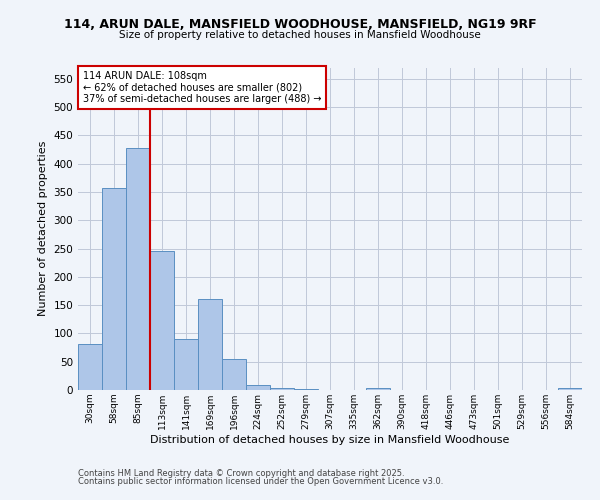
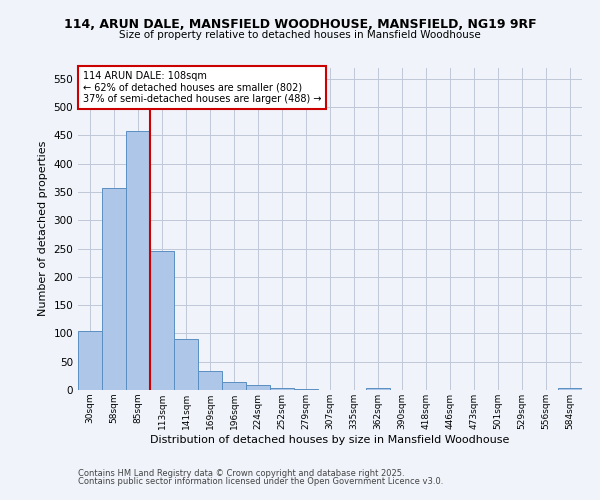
30sqm: 82 -> 105
85sqm: 428 -> 457
169sqm: 160 -> 33
196sqm: 54 -> 14
